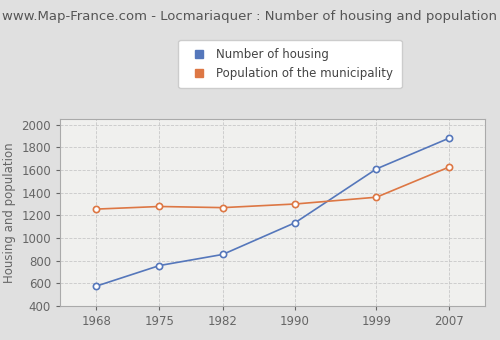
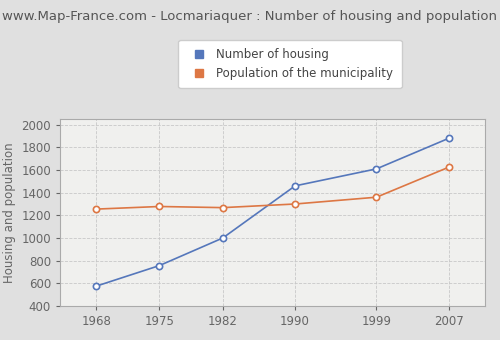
Number of housing/1982: 860 -> 1000
Number of housing/1990: 1140 -> 1460
